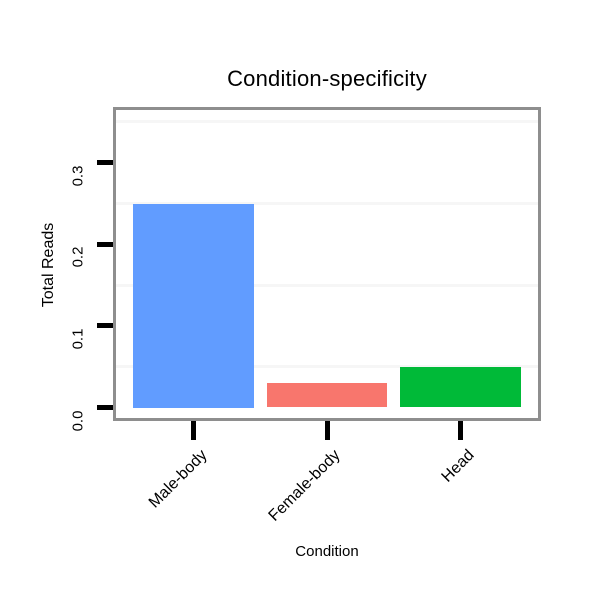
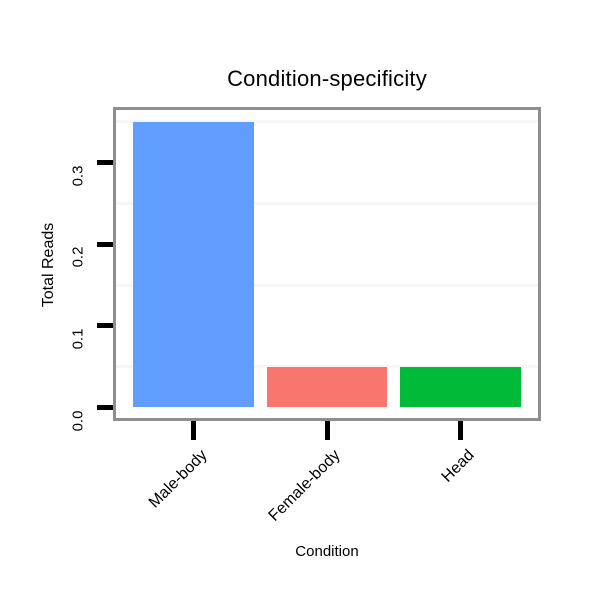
Male-body: 0.25 -> 0.35
Female-body: 0.03 -> 0.05
